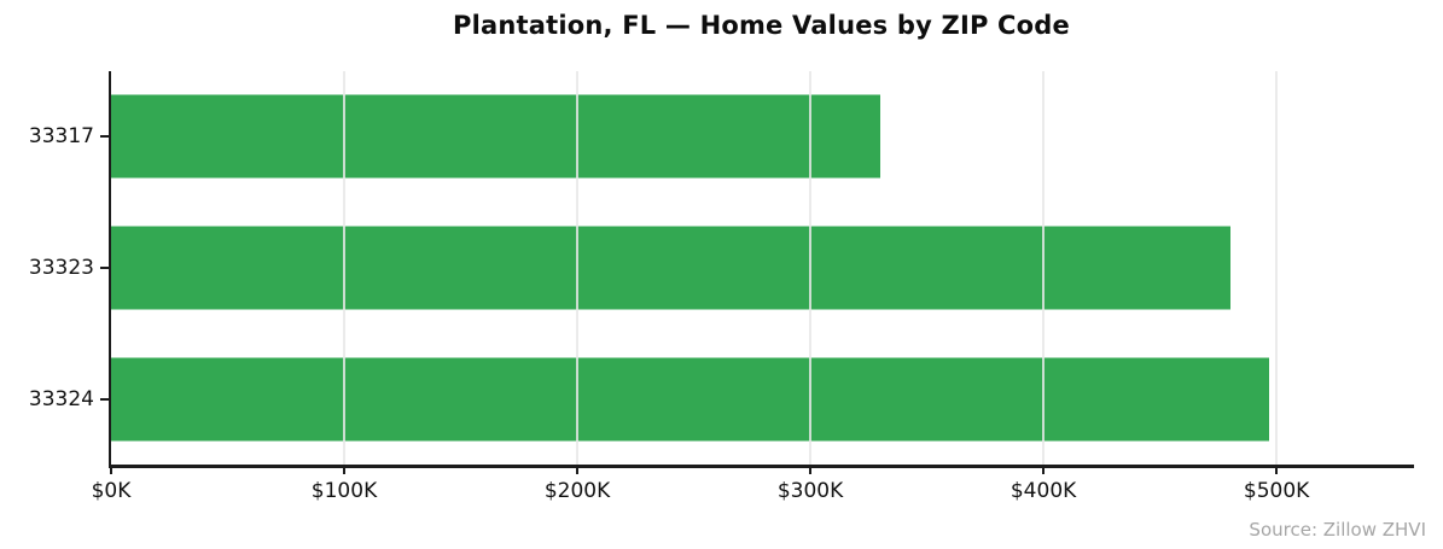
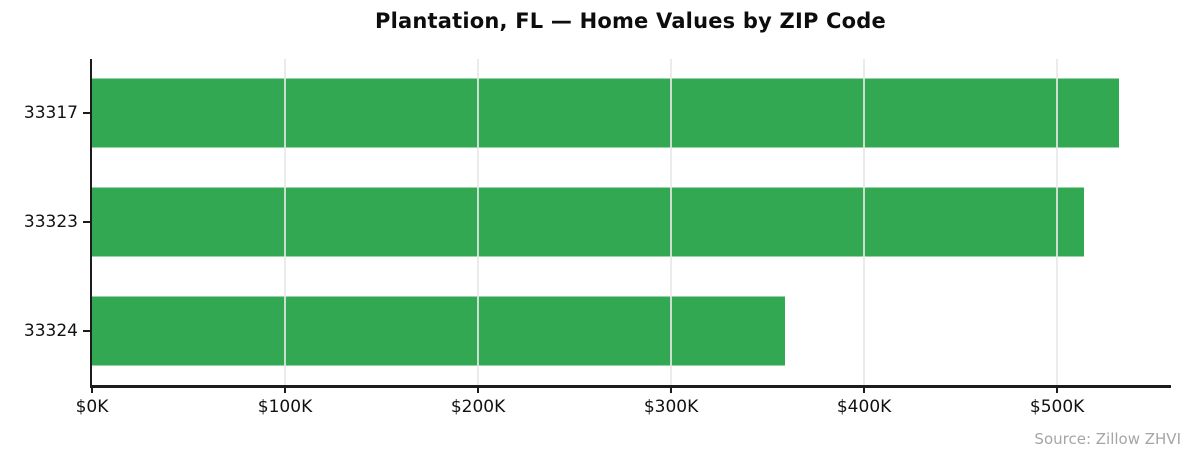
33317: $330K -> $532K
33323: $480K -> $514K
33324: $497K -> $359K
